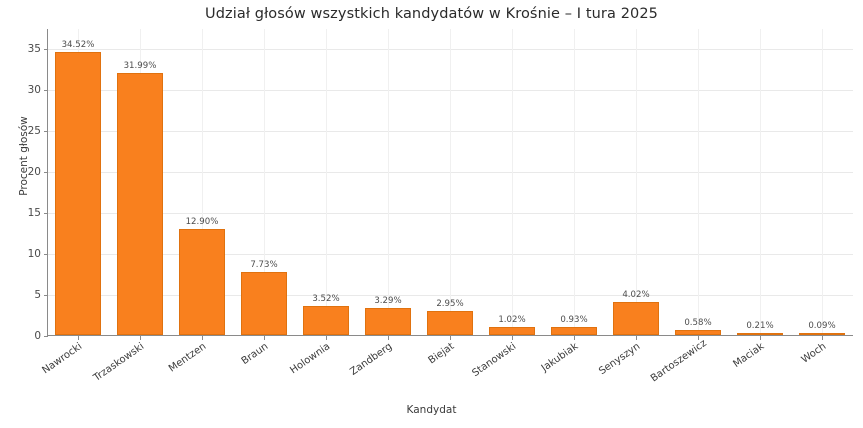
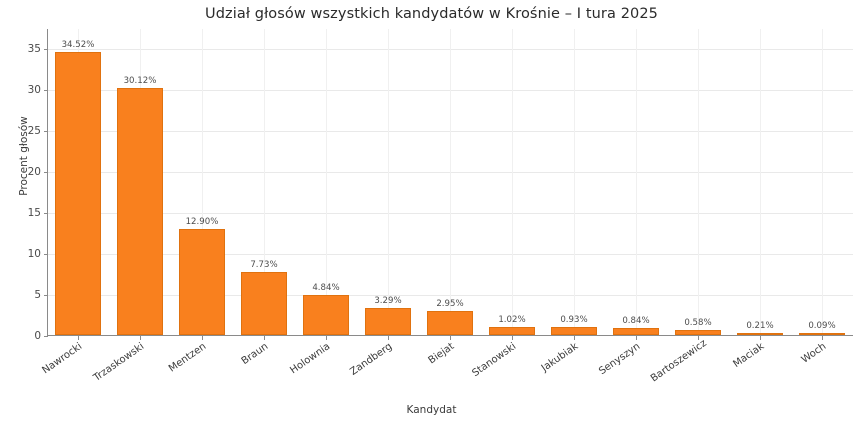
Trzaskowski: 31.99% -> 30.12%
Holownia: 3.52% -> 4.84%
Senyszyn: 4.02% -> 0.84%
